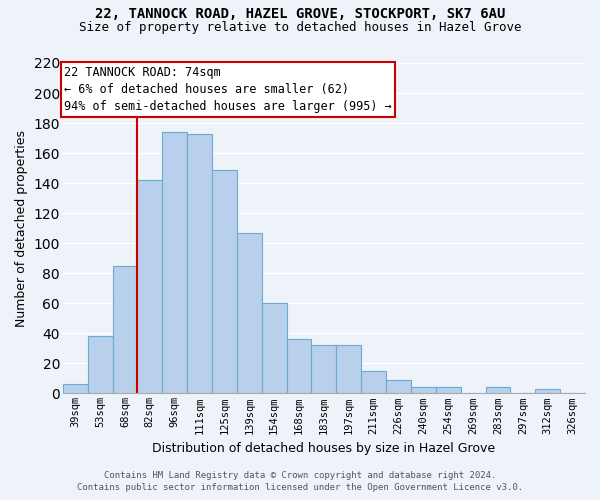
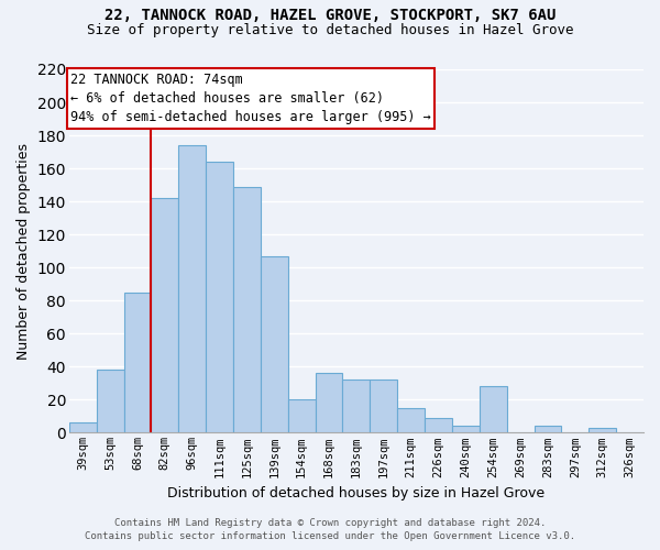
111sqm: 173 -> 164
154sqm: 60 -> 20
254sqm: 4 -> 28
